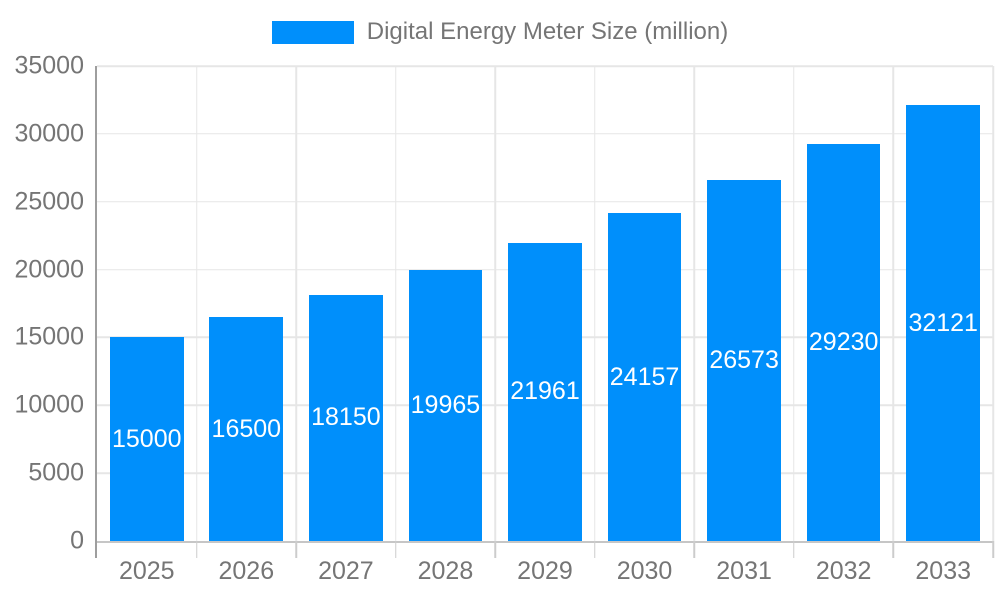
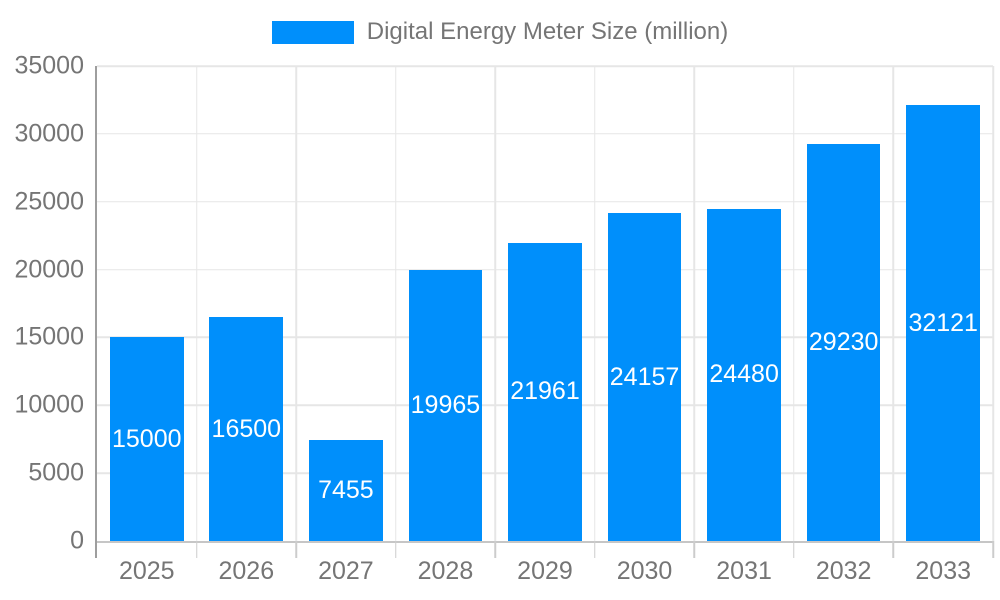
2027: 18150 -> 7455
2031: 26573 -> 24480
